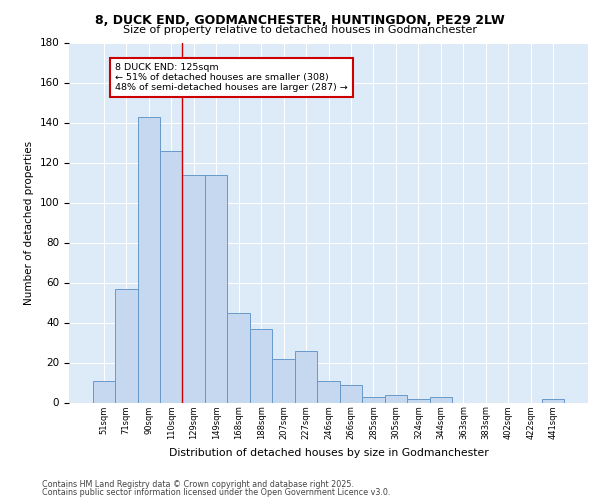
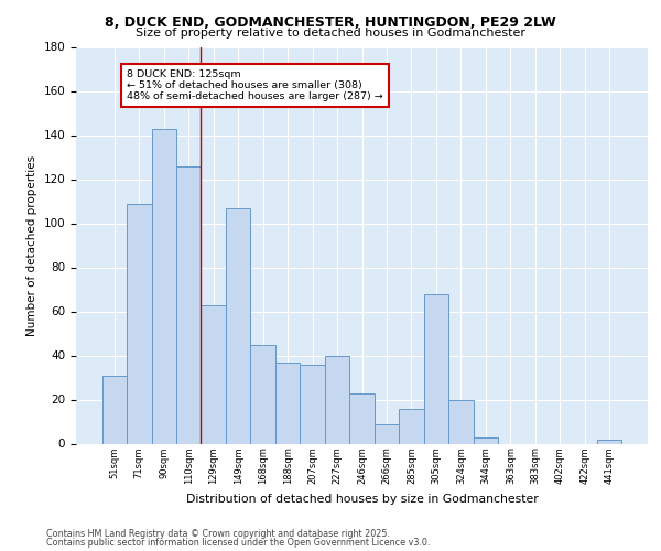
51sqm: 11 -> 31
71sqm: 57 -> 109
129sqm: 114 -> 63
149sqm: 114 -> 107
207sqm: 22 -> 36
227sqm: 26 -> 40
246sqm: 11 -> 23
285sqm: 3 -> 16
305sqm: 4 -> 68
324sqm: 2 -> 20
